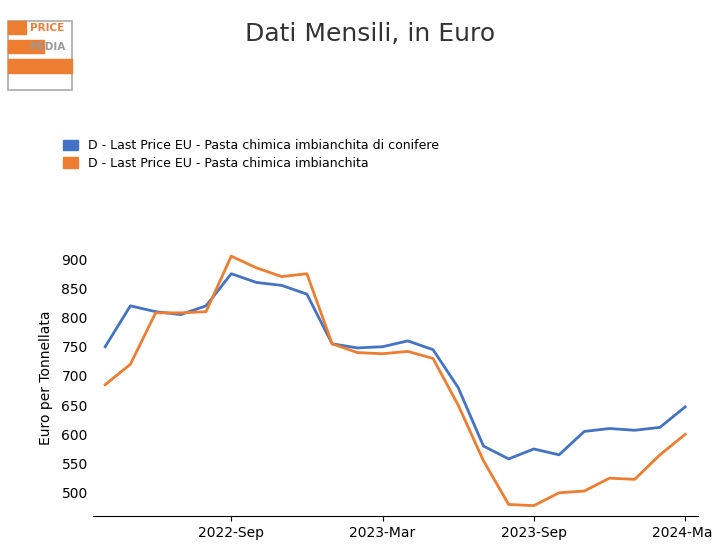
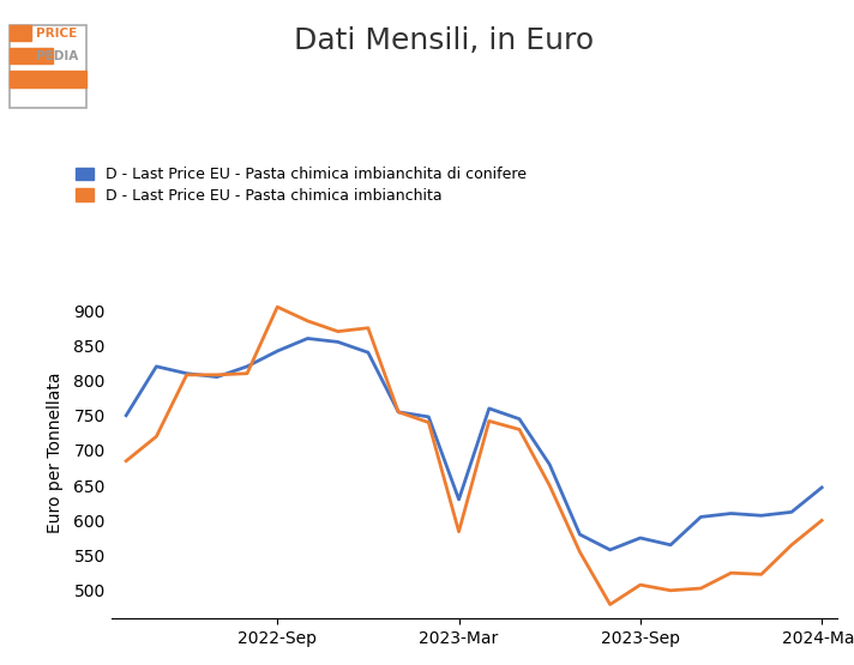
D - Last Price EU - Pasta chimica imbianchita di conifere/2022-Sep: 875 -> 842
D - Last Price EU - Pasta chimica imbianchita di conifere/2023-Mar: 750 -> 630
D - Last Price EU - Pasta chimica imbianchita/2023-Mar: 738 -> 584
D - Last Price EU - Pasta chimica imbianchita/2023-Sep: 478 -> 508
